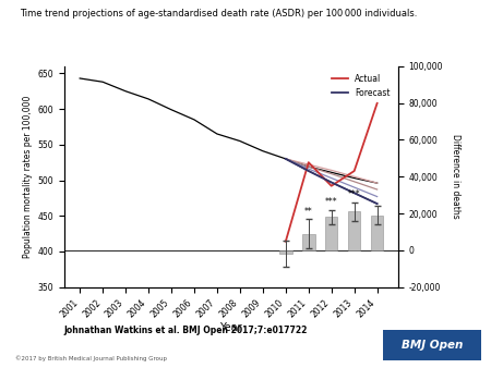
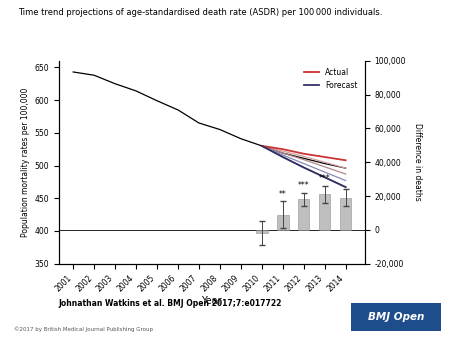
Actual/2010: 414 -> 530
Actual/2012: 492 -> 518
Actual/2014: 608 -> 508
